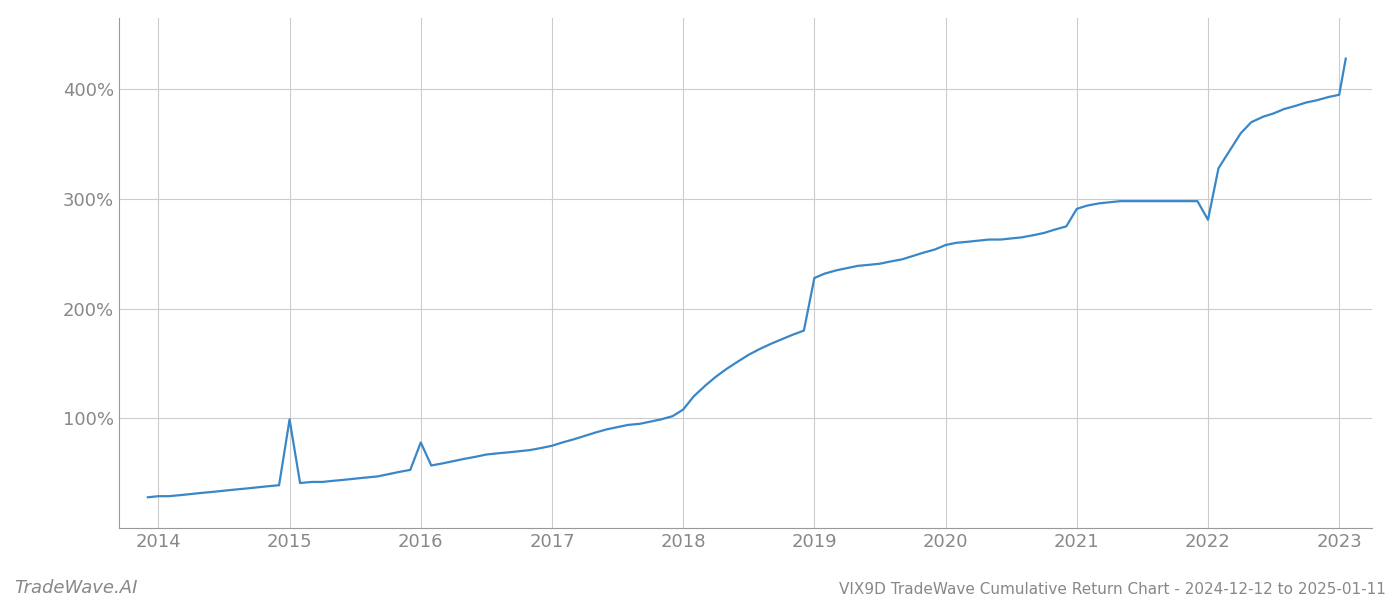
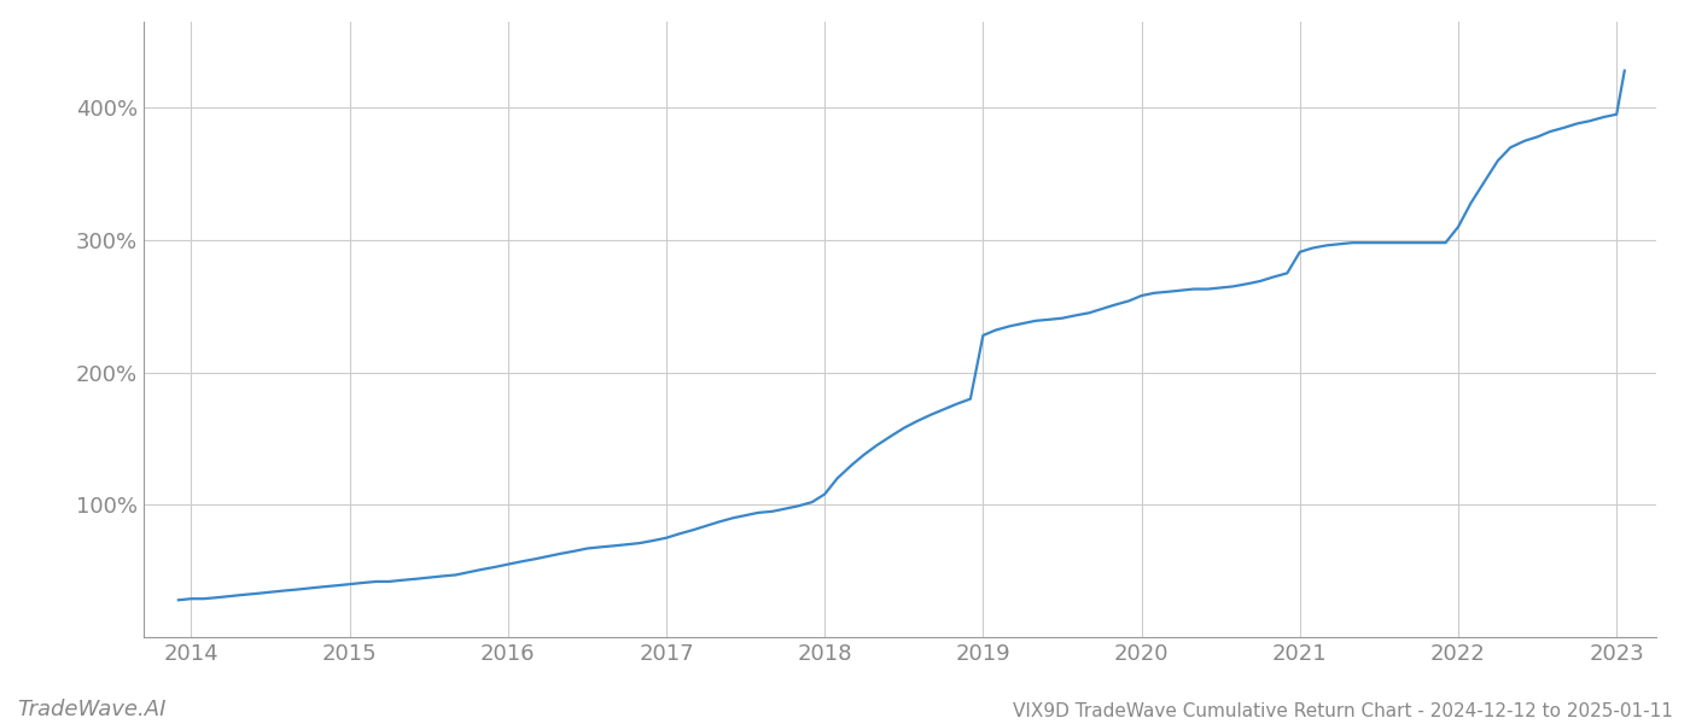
2015: 99% -> 40%
2016: 78% -> 55%
2022: 281% -> 310%
